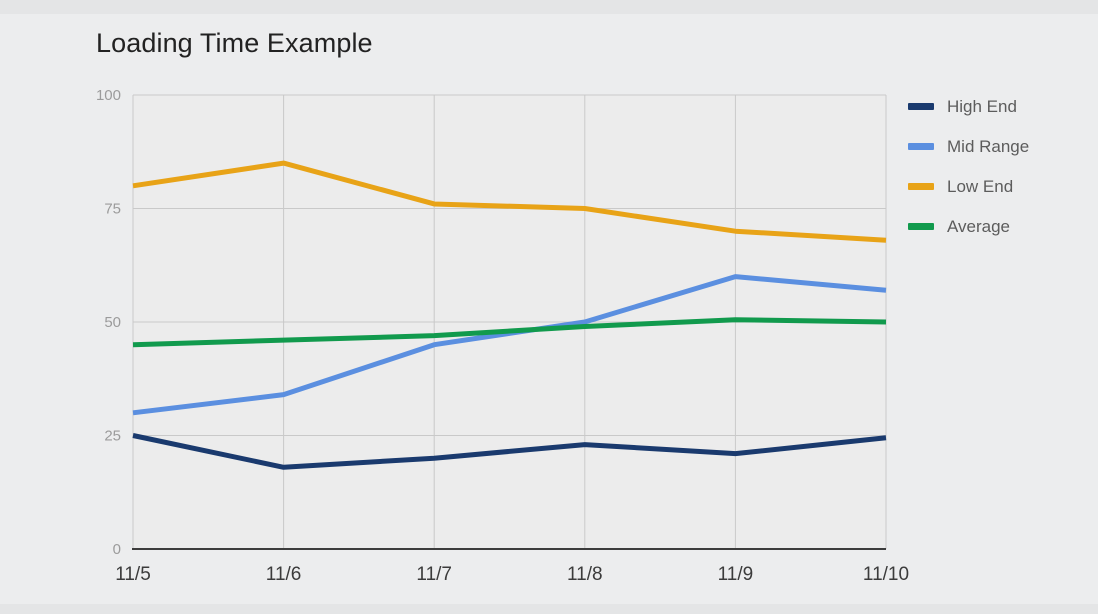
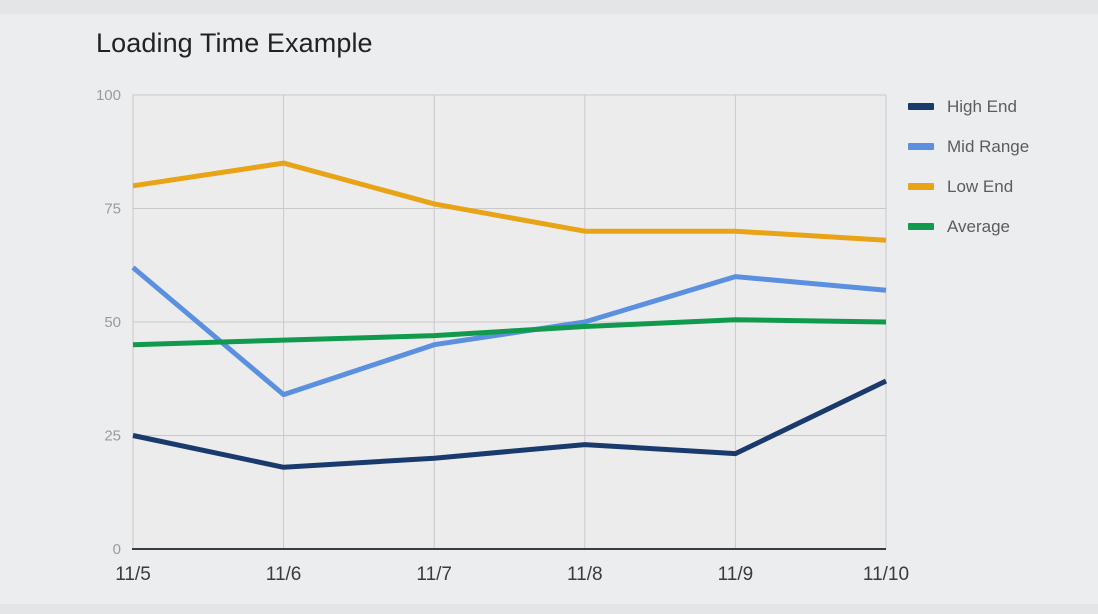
Mid Range/11/5: 30 -> 62
Low End/11/8: 75 -> 70
High End/11/10: 24 -> 37
